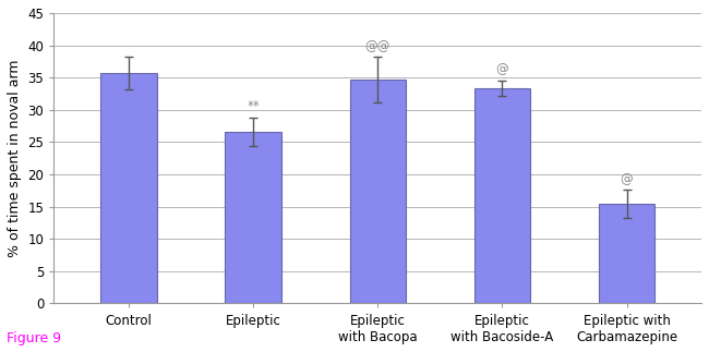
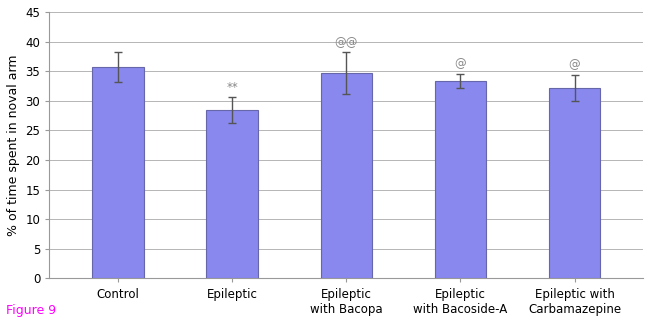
Epileptic: 26.6 -> 28.4
Epileptic with Carbamazepine: 15.4 -> 32.2
